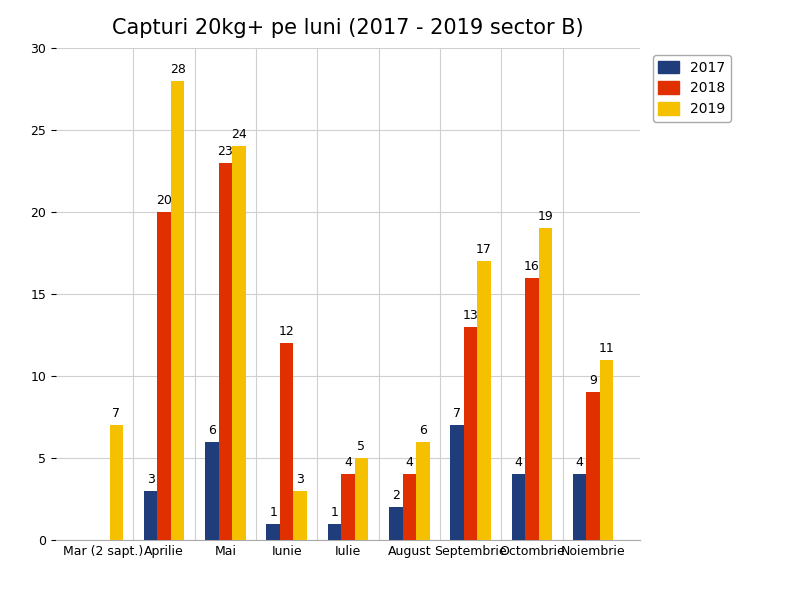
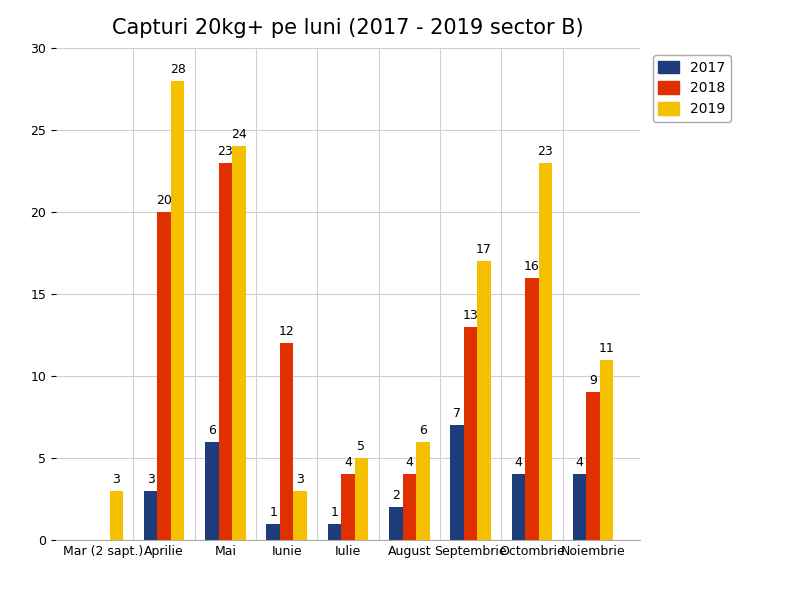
2019/Mar (2 sapt.): 7 -> 3
2019/Octombrie: 19 -> 23
